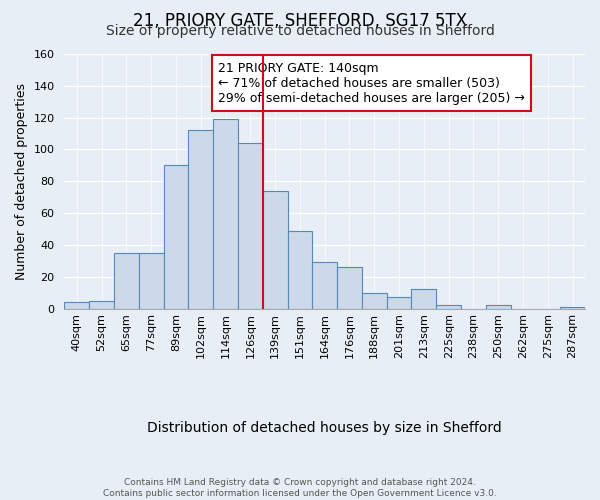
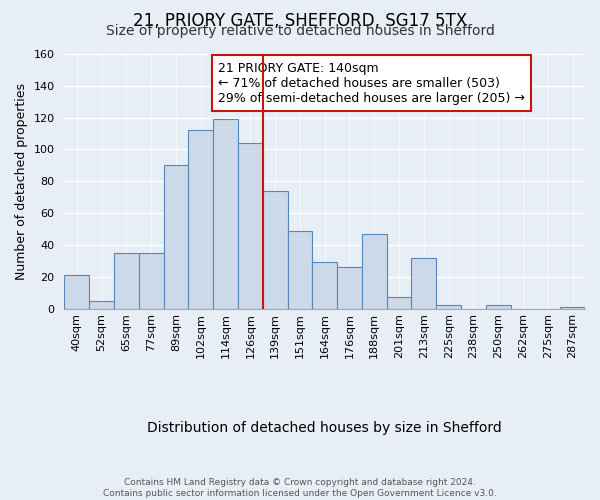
40sqm: 4 -> 21
188sqm: 10 -> 47
213sqm: 12 -> 32
